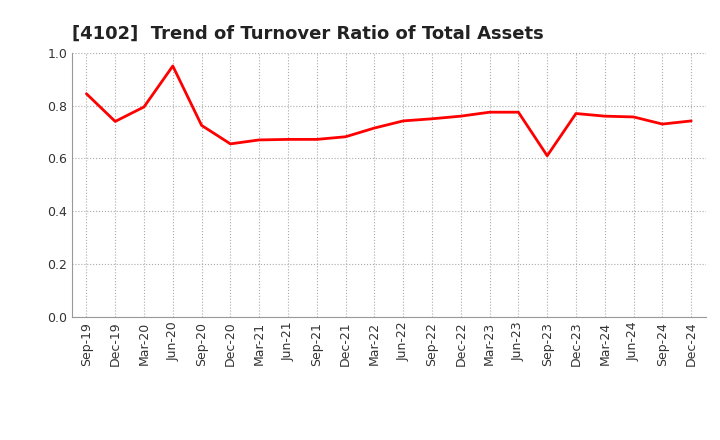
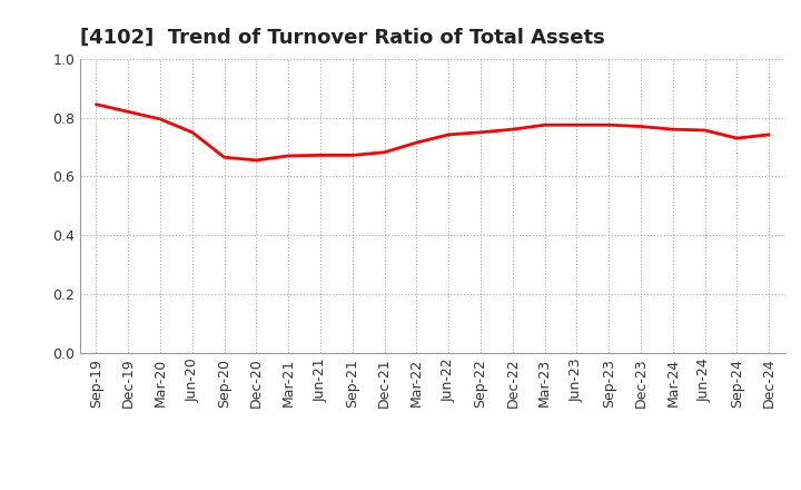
Dec-19: 0.740 -> 0.820
Jun-20: 0.950 -> 0.750
Sep-20: 0.725 -> 0.665
Sep-23: 0.610 -> 0.775
